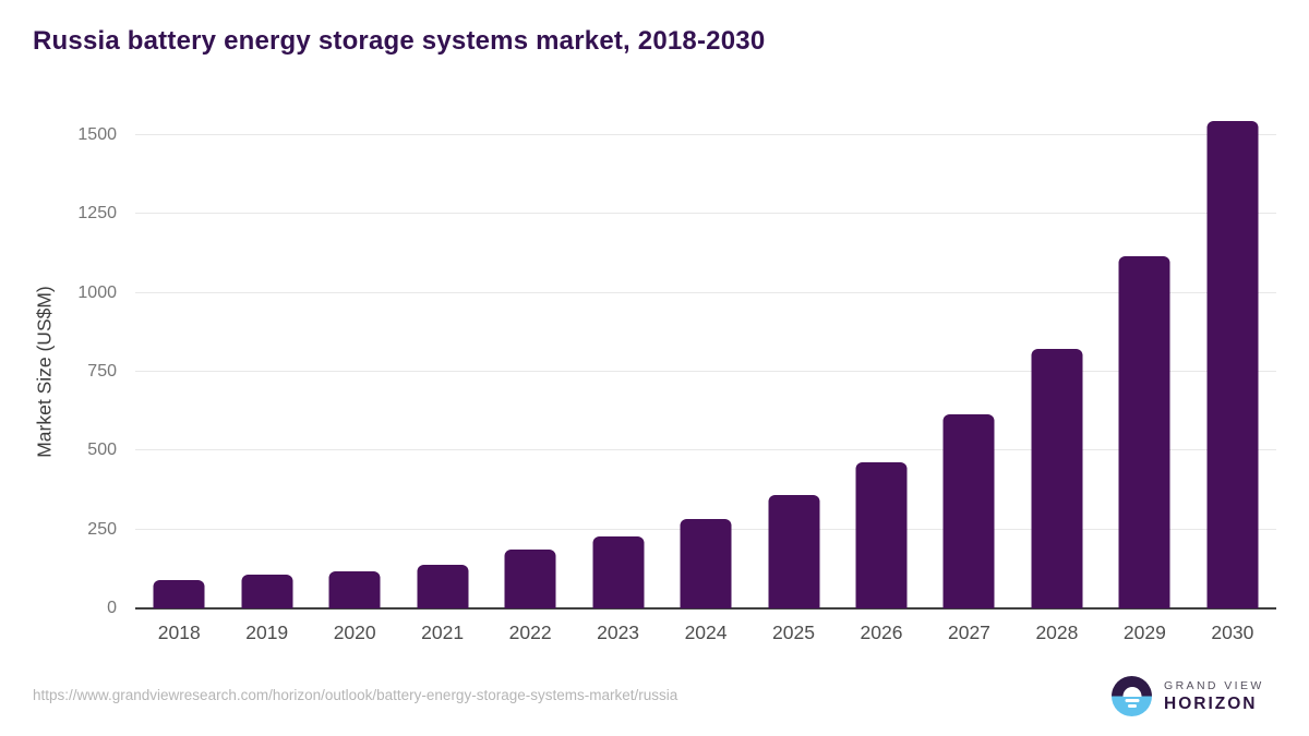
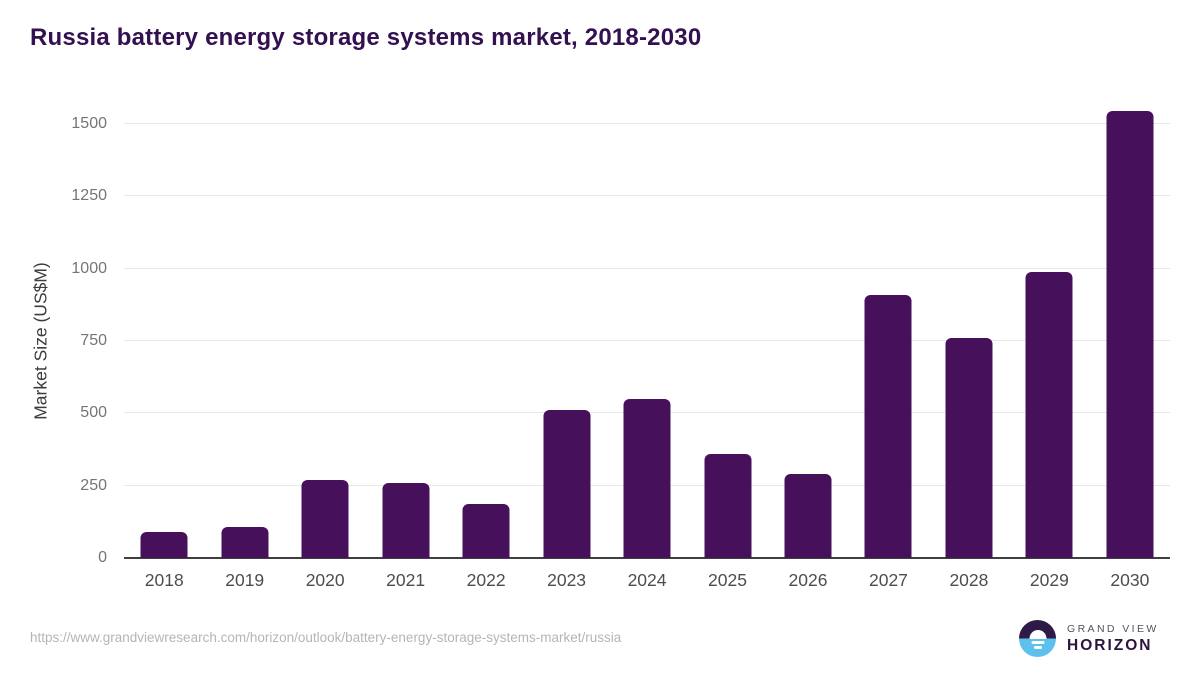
2020: 120 -> 270
2021: 140 -> 260
2023: 230 -> 510
2024: 280 -> 550
2026: 460 -> 290
2027: 610 -> 910
2028: 820 -> 760
2029: 1120 -> 990
